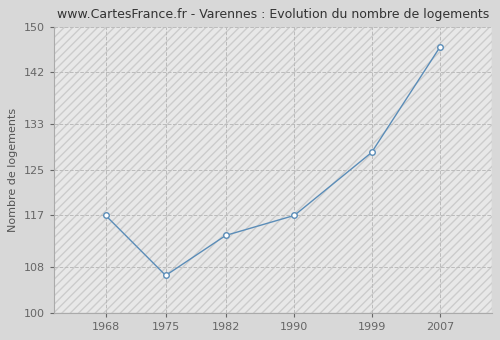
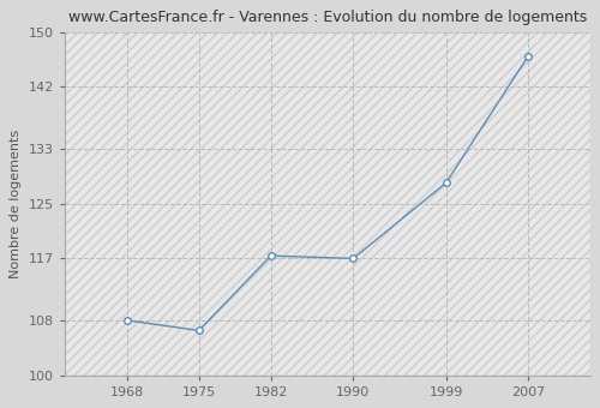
1968: 117.0 -> 108.0
1982: 113.5 -> 117.4
